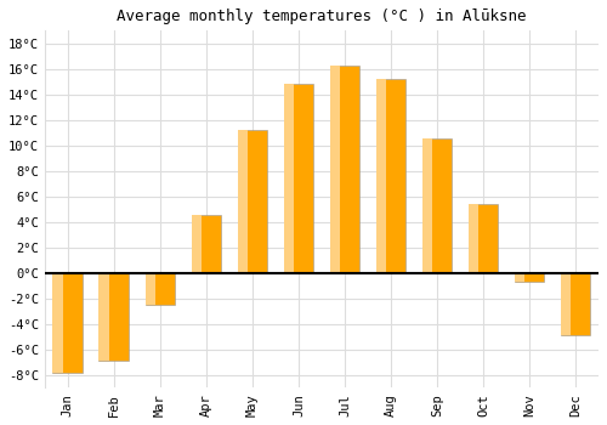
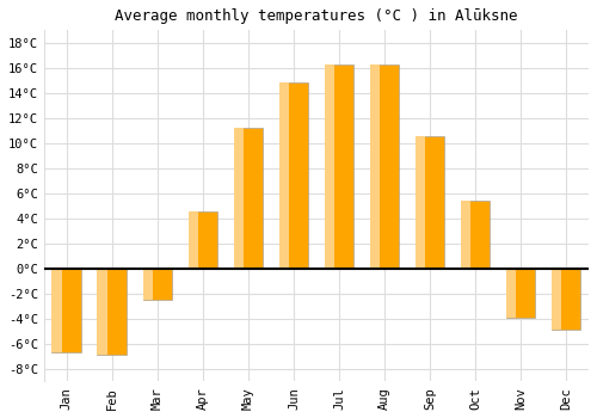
Jan: -7.8°C -> -6.7°C
Aug: 15.2°C -> 16.3°C
Nov: -0.7°C -> -3.9°C
